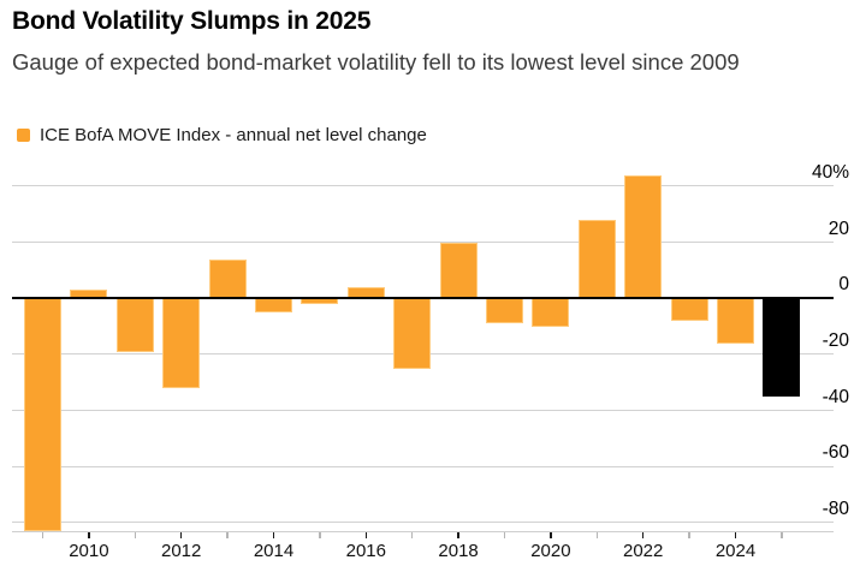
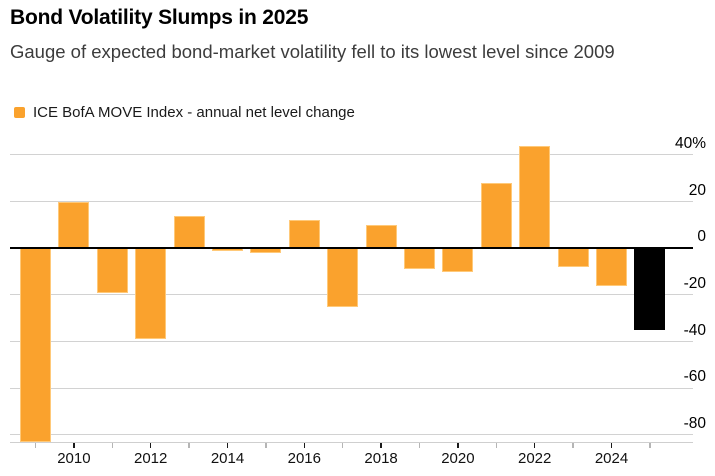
2010: 3% -> 20%
2012: -32% -> -39%
2014: -5% -> -1%
2016: 4% -> 12%
2018: 20% -> 10%
